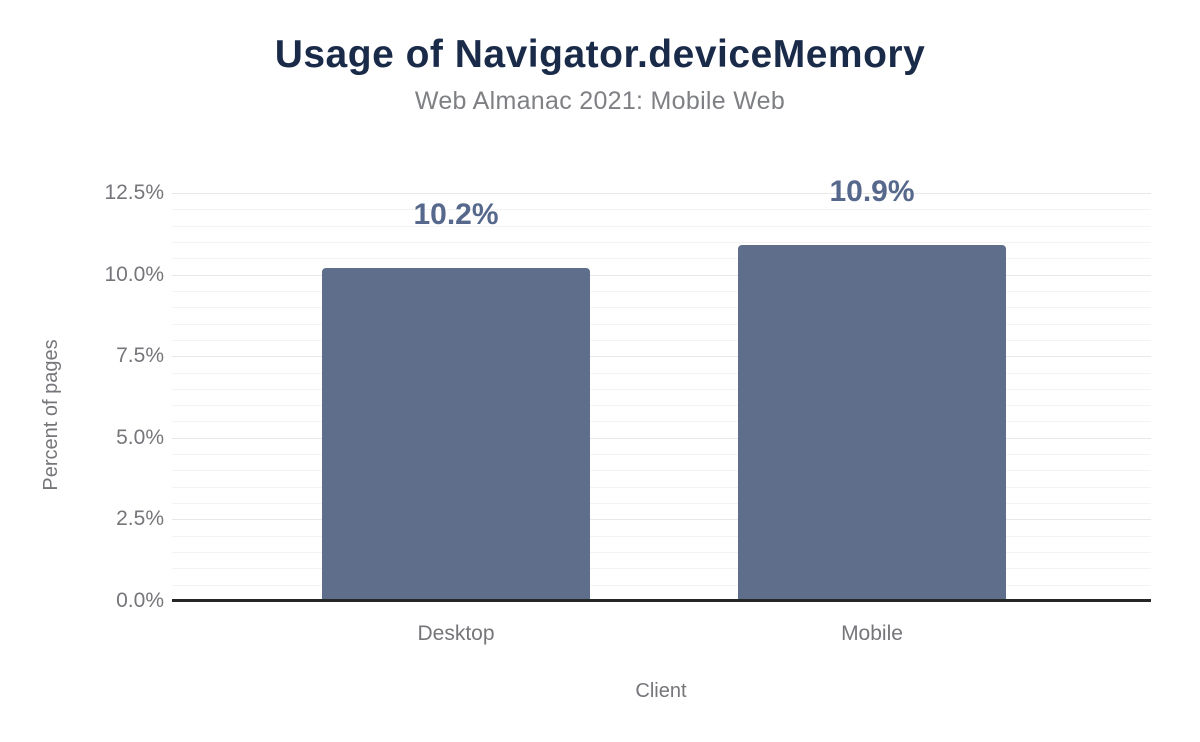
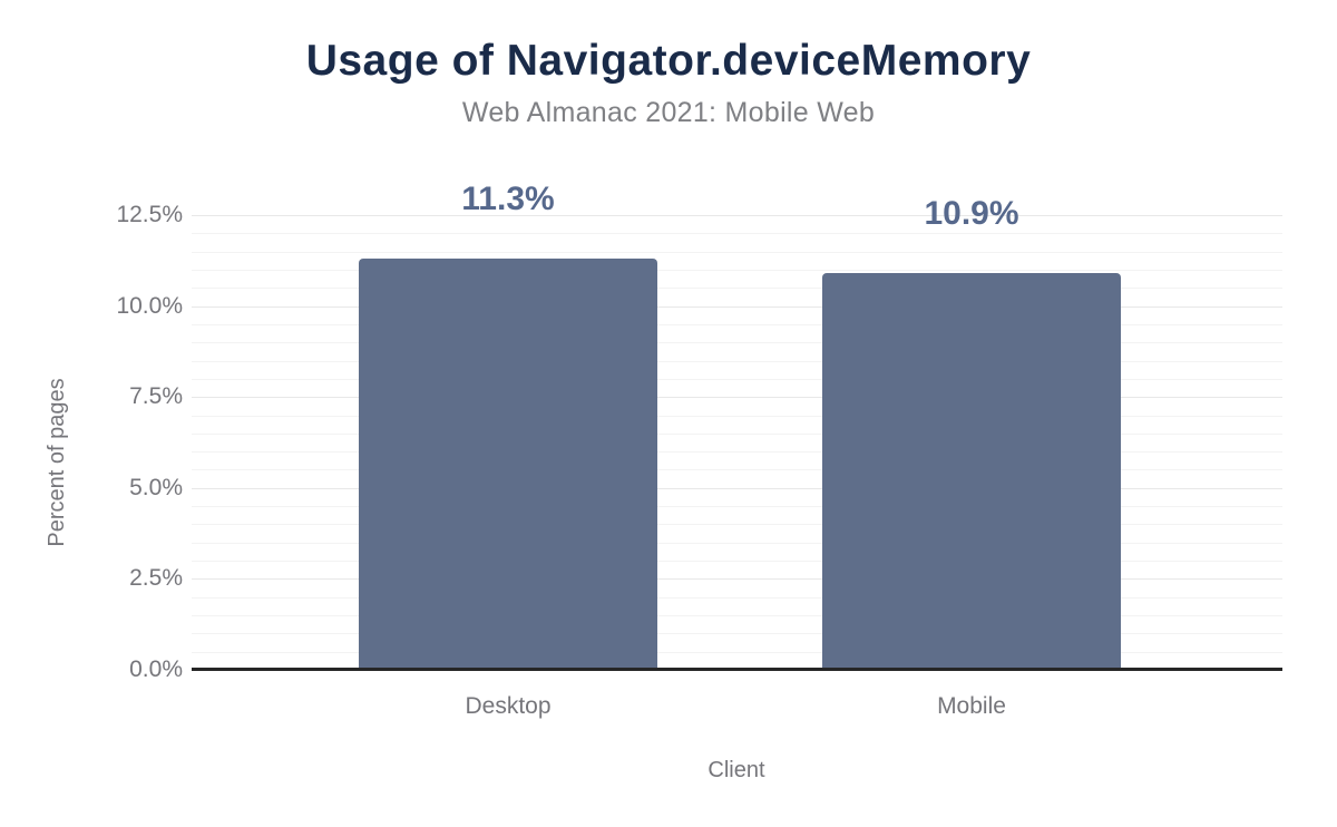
Desktop: 10.2% -> 11.3%
